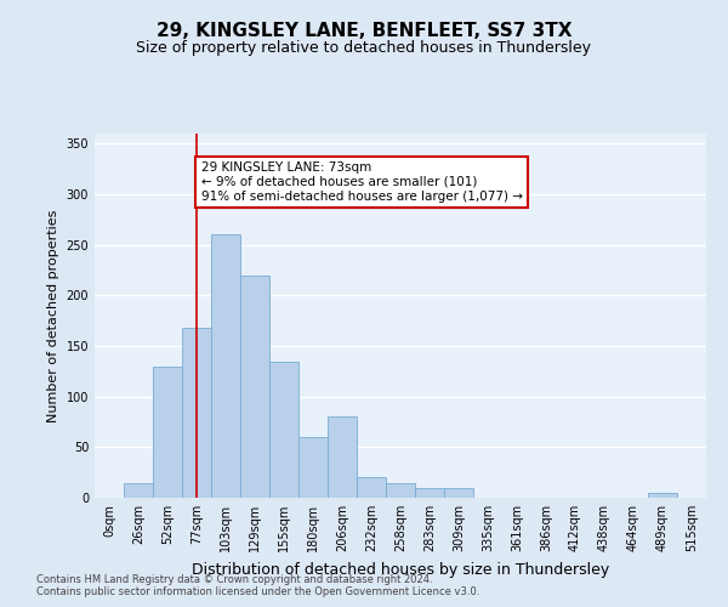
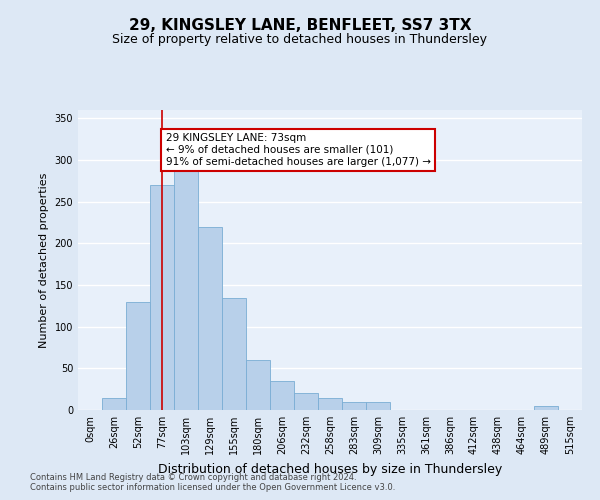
77sqm: 168 -> 270
103sqm: 260 -> 290
206sqm: 80 -> 35
